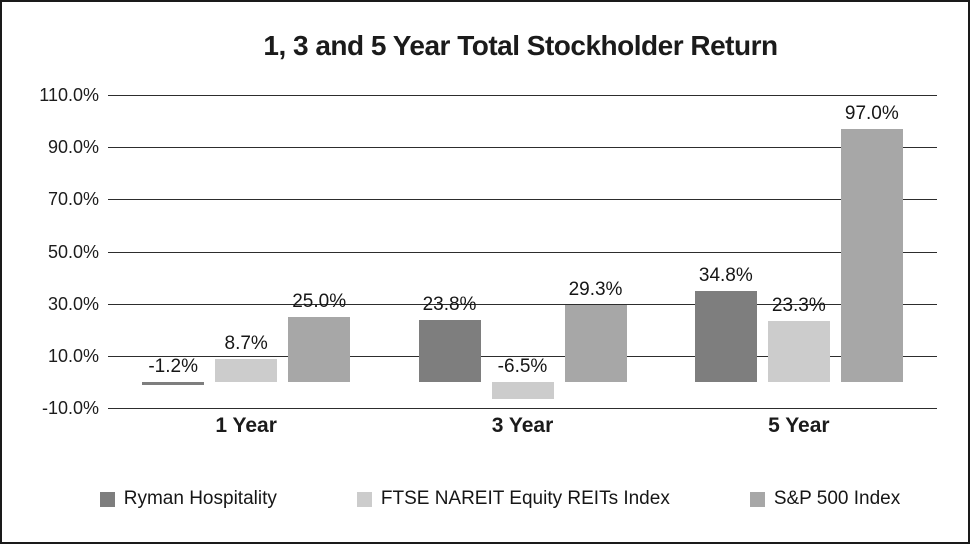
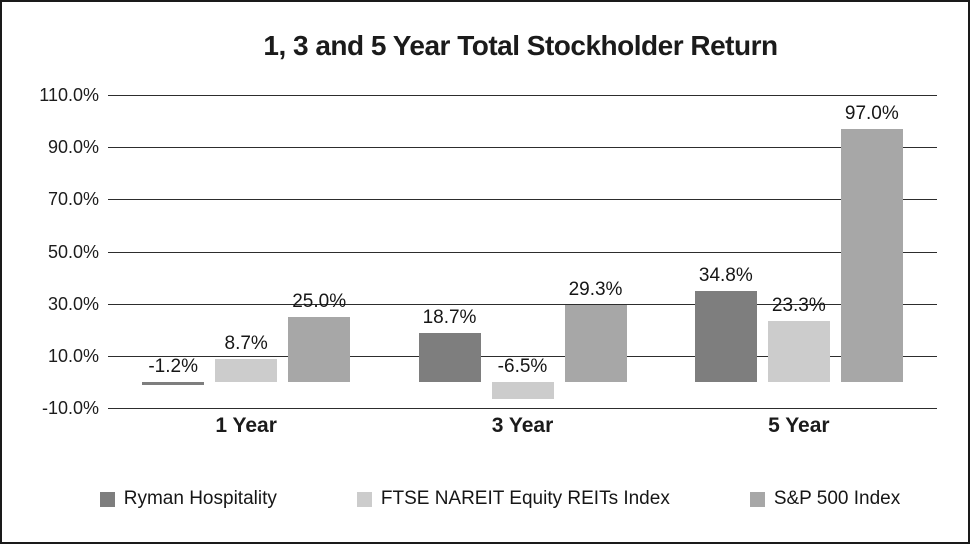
Ryman Hospitality/3 Year: 23.8% -> 18.7%
